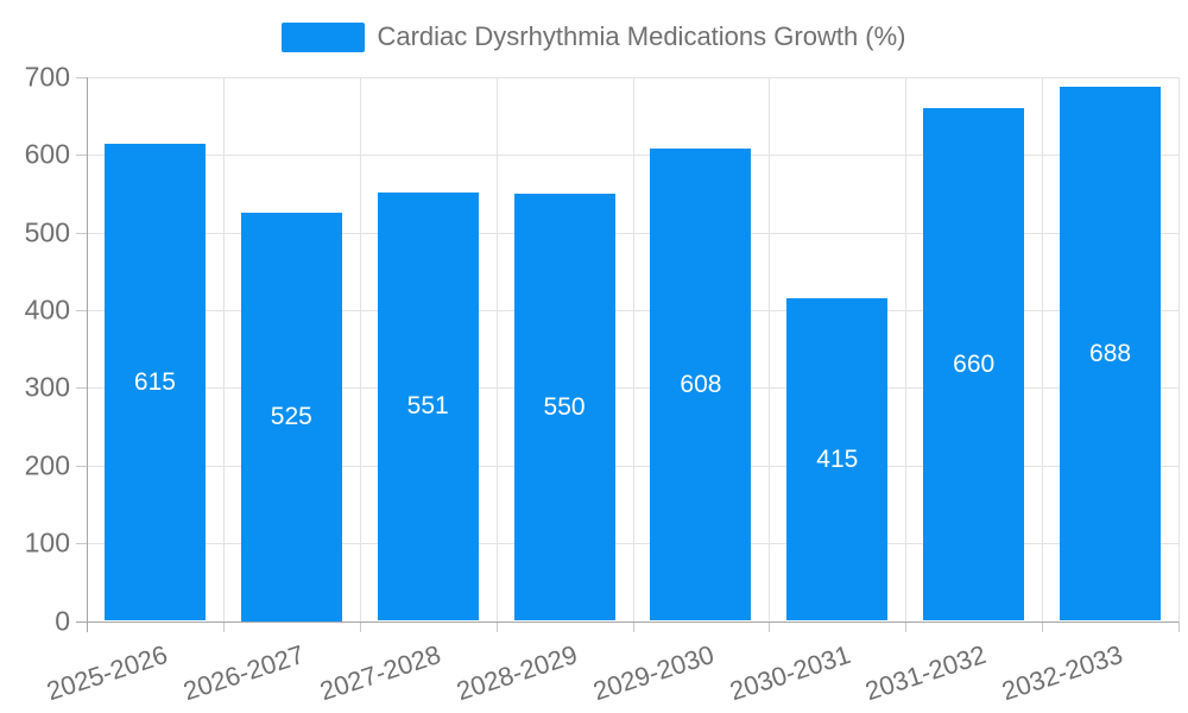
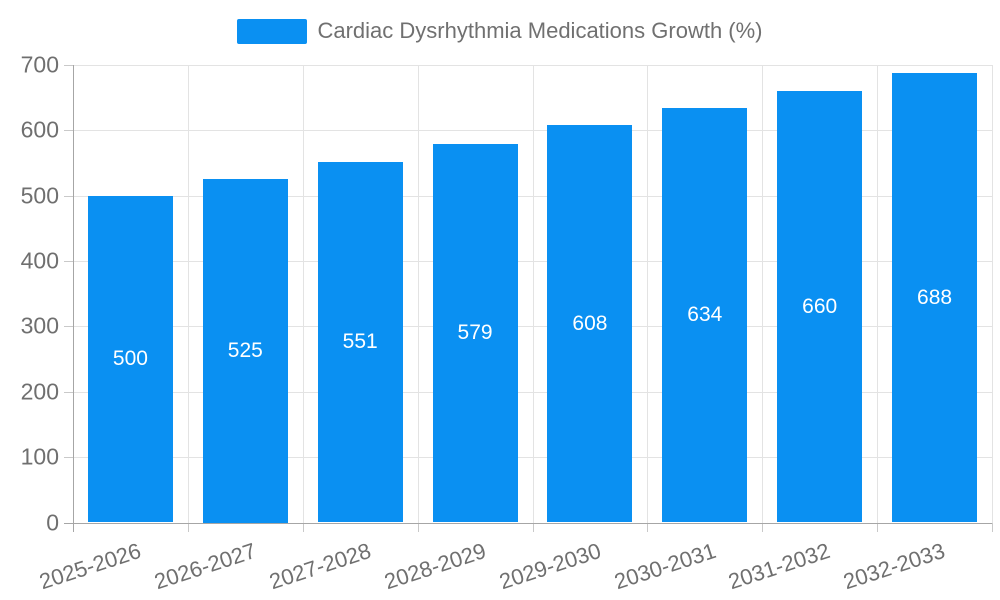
2025-2026: 615 -> 500
2028-2029: 550 -> 579
2030-2031: 415 -> 634
